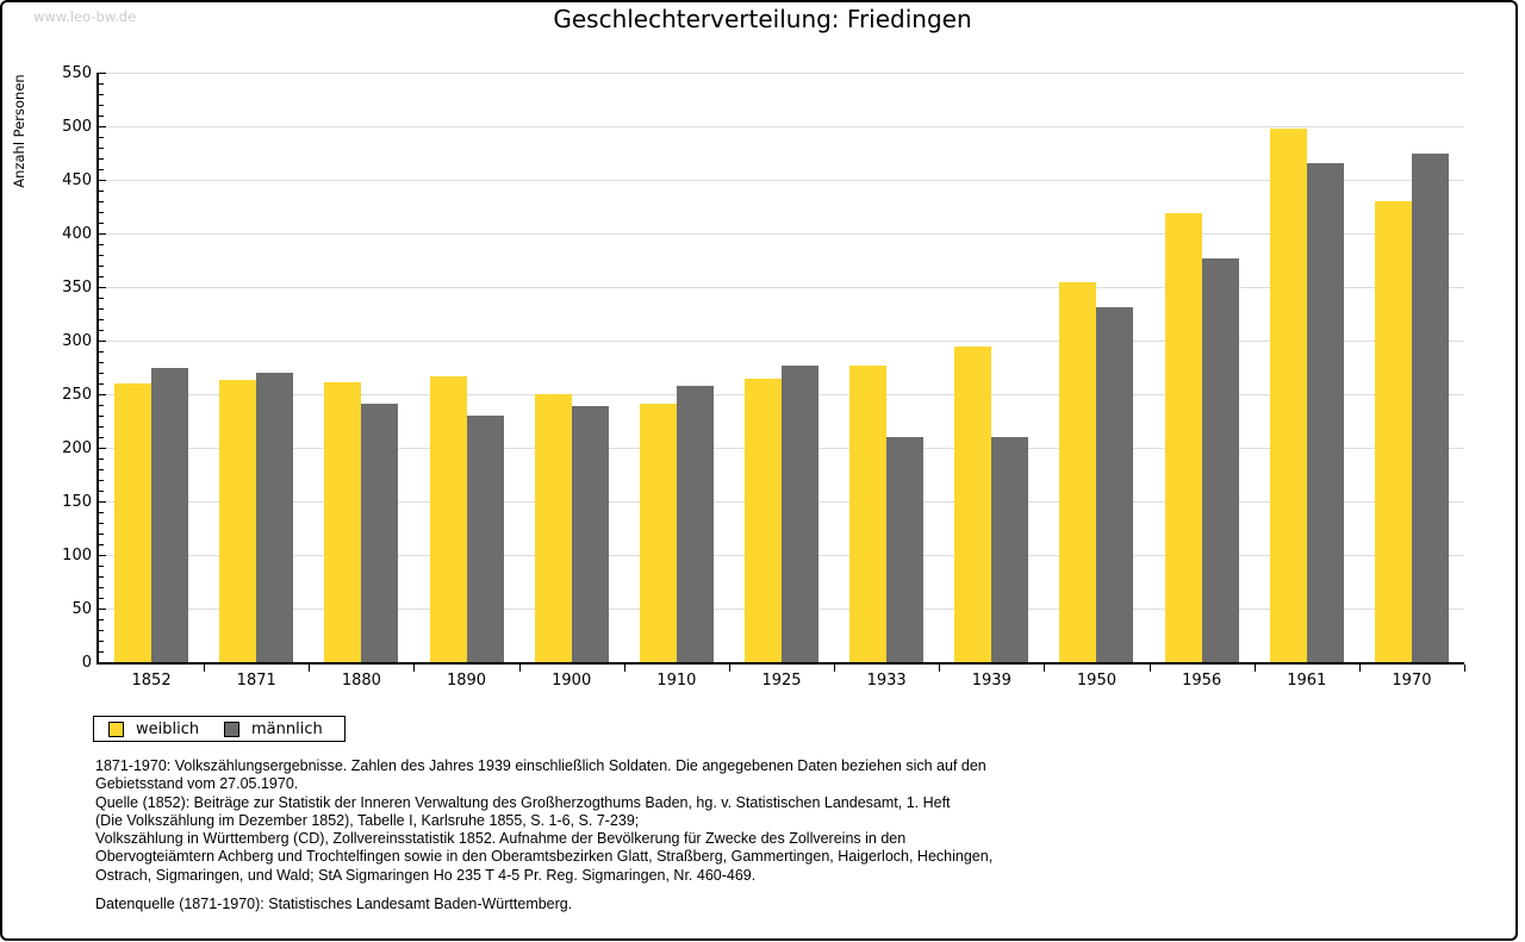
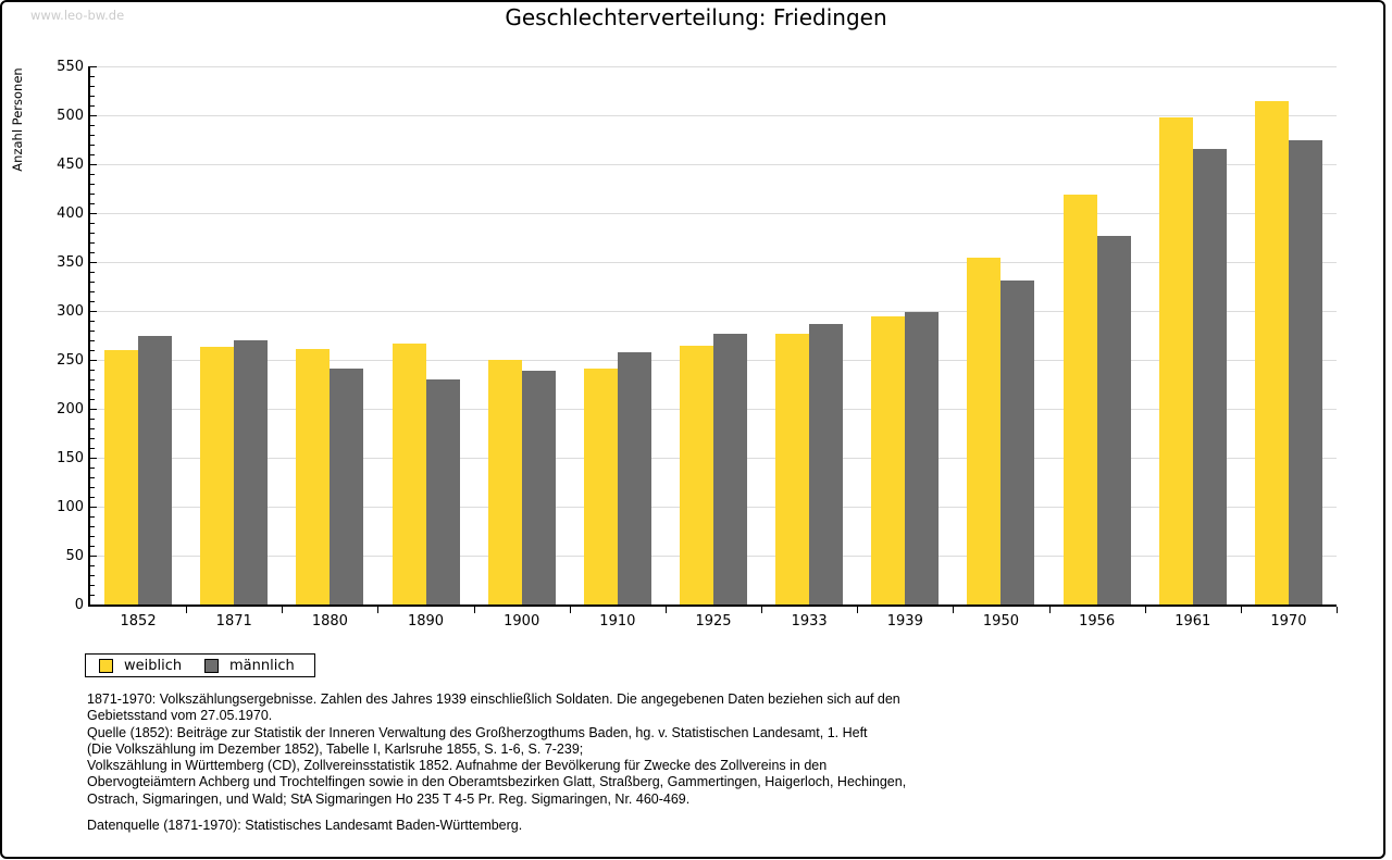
männlich/1933: 210 -> 290
männlich/1939: 210 -> 300
weiblich/1970: 430 -> 520
